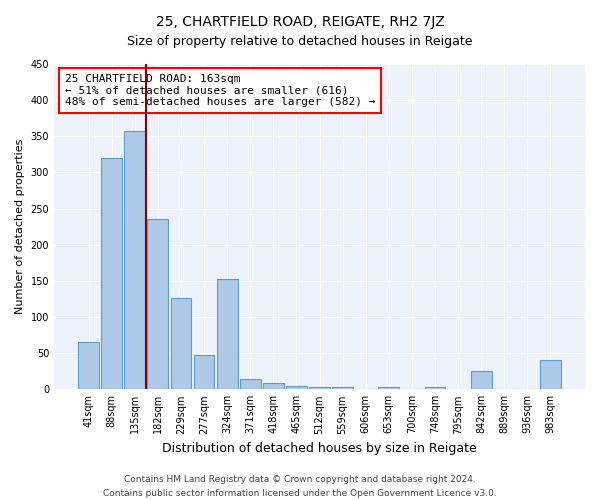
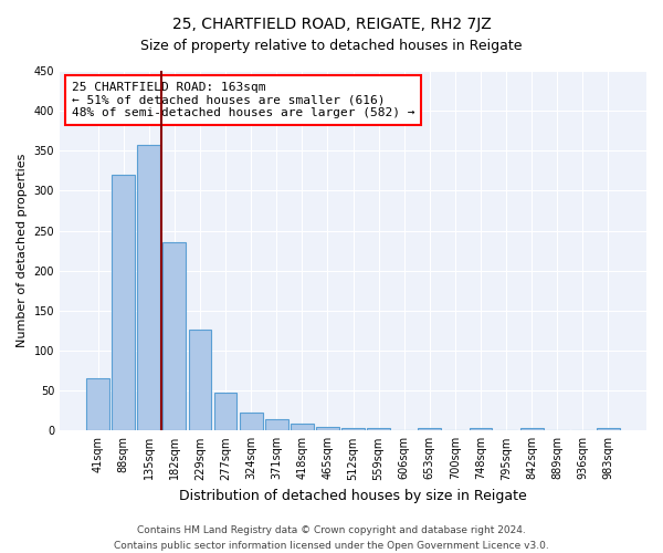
324sqm: 152 -> 23
842sqm: 26 -> 3
983sqm: 40 -> 3
